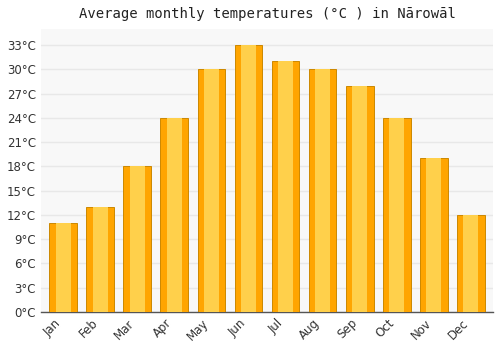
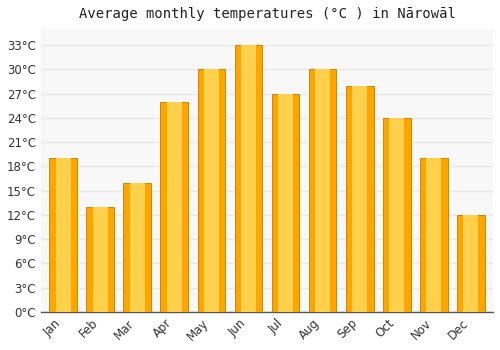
Jan: 11°C -> 19°C
Mar: 18°C -> 16°C
Apr: 24°C -> 26°C
Jul: 31°C -> 27°C
